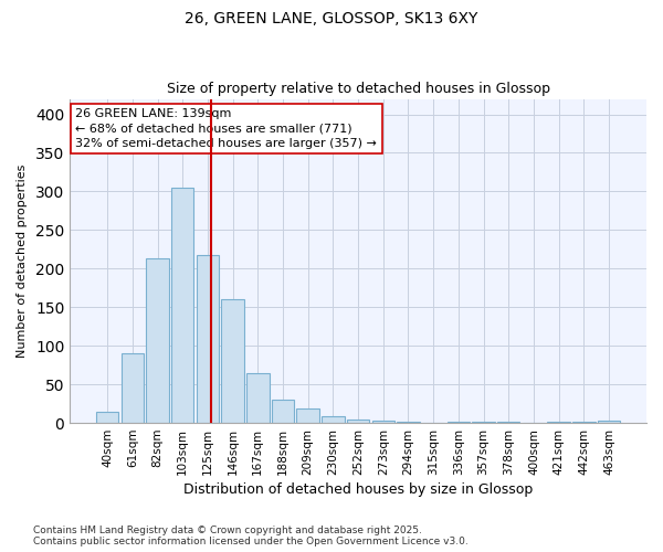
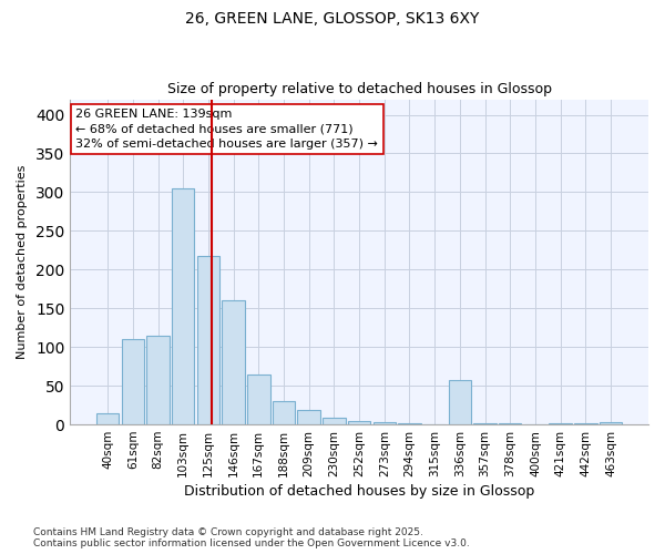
61sqm: 90 -> 110
82sqm: 213 -> 114
336sqm: 2 -> 58
